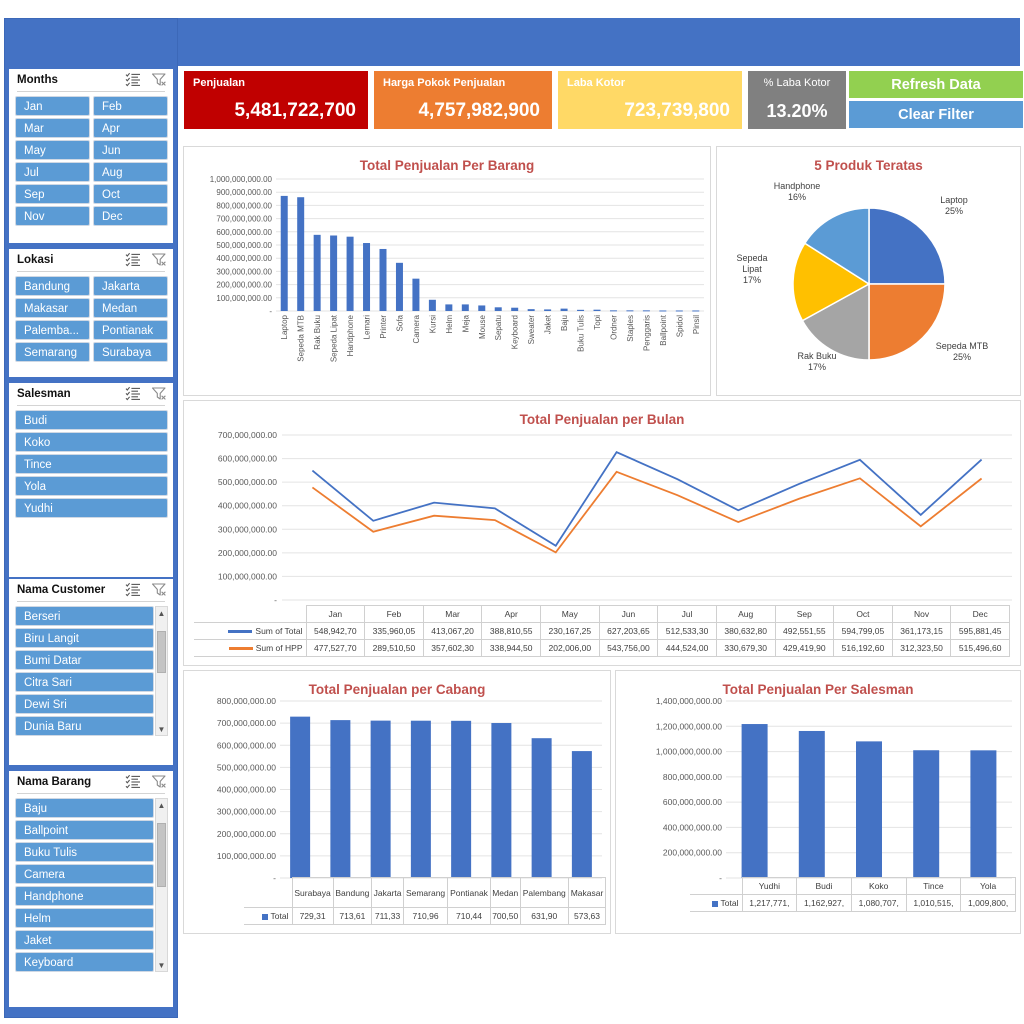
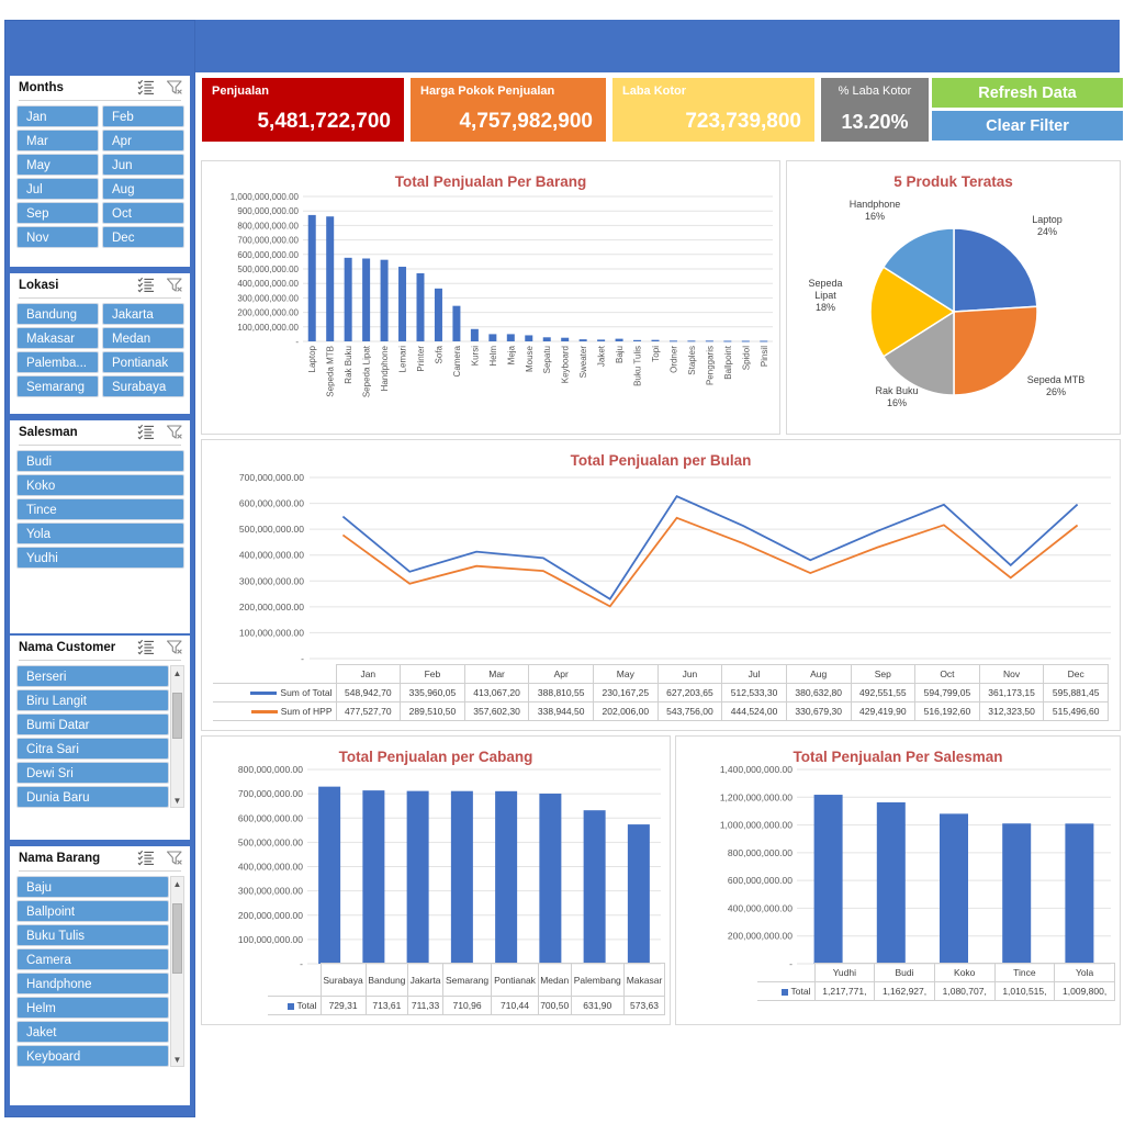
5 Produk Teratas/Laptop: 25% -> 24%
5 Produk Teratas/Sepeda MTB: 25% -> 26%
5 Produk Teratas/Rak Buku: 17% -> 16%
5 Produk Teratas/Sepeda Lipat: 17% -> 18%
